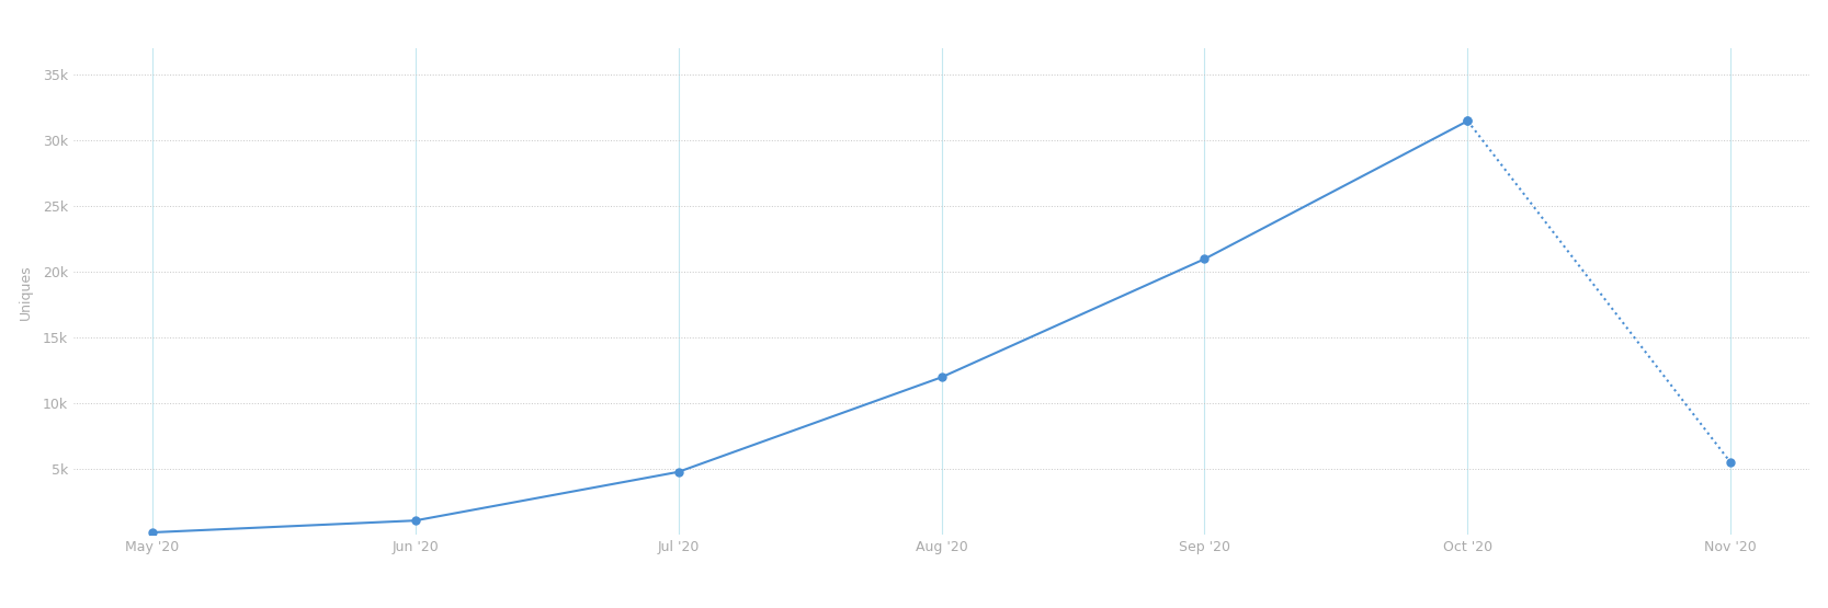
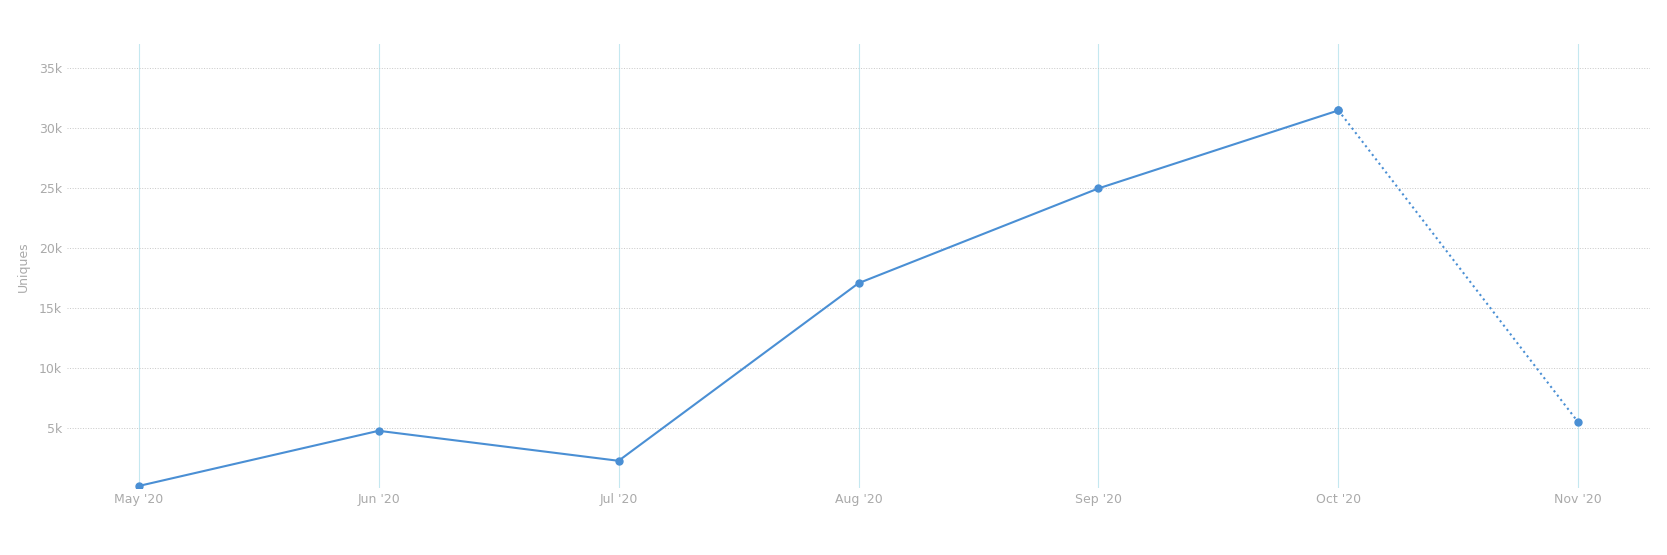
Jun '20: 1.1k -> 4.8k
Jul '20: 4.8k -> 2.3k
Aug '20: 12.0k -> 17.1k
Sep '20: 21.0k -> 25.0k
